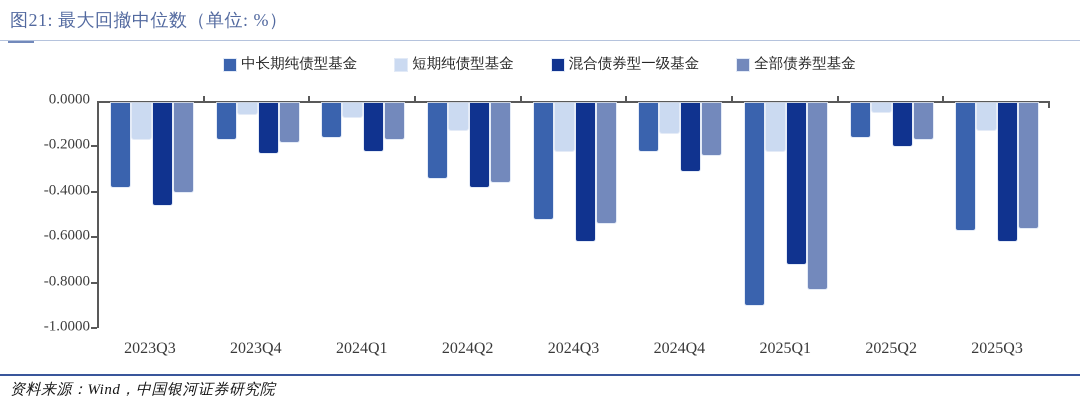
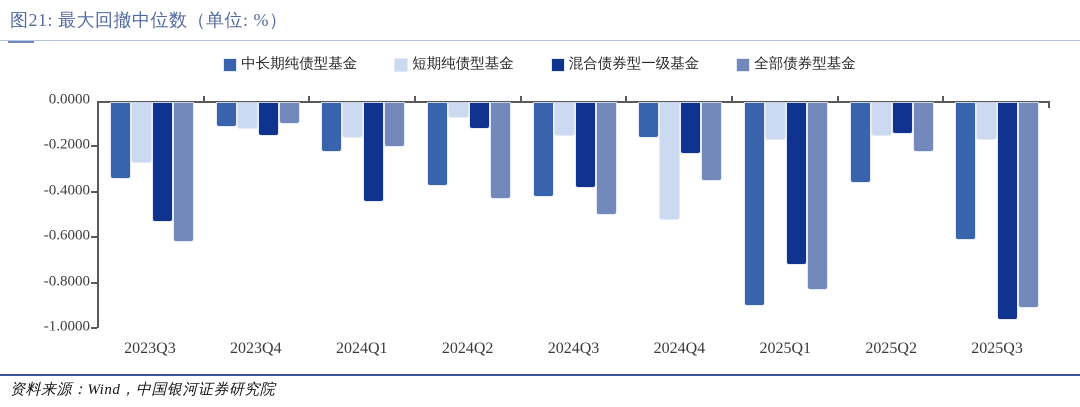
中长期纯债型基金/2023Q3: -0.37 -> -0.33
短期纯债型基金/2023Q3: -0.16 -> -0.26
混合债券型一级基金/2023Q3: -0.45 -> -0.52
全部债券型基金/2023Q3: -0.39 -> -0.61
中长期纯债型基金/2023Q4: -0.16 -> -0.10
短期纯债型基金/2023Q4: -0.05 -> -0.11
混合债券型一级基金/2023Q4: -0.22 -> -0.14
全部债券型基金/2023Q4: -0.17 -> -0.09
中长期纯债型基金/2024Q1: -0.15 -> -0.21
短期纯债型基金/2024Q1: -0.06 -> -0.15
混合债券型一级基金/2024Q1: -0.21 -> -0.43
全部债券型基金/2024Q1: -0.16 -> -0.19
中长期纯债型基金/2024Q2: -0.33 -> -0.36
短期纯债型基金/2024Q2: -0.12 -> -0.06
混合债券型一级基金/2024Q2: -0.37 -> -0.11
全部债券型基金/2024Q2: -0.35 -> -0.42
中长期纯债型基金/2024Q3: -0.51 -> -0.41
短期纯债型基金/2024Q3: -0.21 -> -0.14
混合债券型一级基金/2024Q3: -0.61 -> -0.37
全部债券型基金/2024Q3: -0.53 -> -0.49
中长期纯债型基金/2024Q4: -0.21 -> -0.15
短期纯债型基金/2024Q4: -0.13 -> -0.51
混合债券型一级基金/2024Q4: -0.30 -> -0.22
全部债券型基金/2024Q4: -0.23 -> -0.34
短期纯债型基金/2025Q1: -0.21 -> -0.16
中长期纯债型基金/2025Q2: -0.15 -> -0.35
短期纯债型基金/2025Q2: -0.04 -> -0.14
混合债券型一级基金/2025Q2: -0.19 -> -0.13
全部债券型基金/2025Q2: -0.16 -> -0.21
中长期纯债型基金/2025Q3: -0.56 -> -0.60
短期纯债型基金/2025Q3: -0.12 -> -0.16
混合债券型一级基金/2025Q3: -0.61 -> -0.95
全部债券型基金/2025Q3: -0.55 -> -0.90
